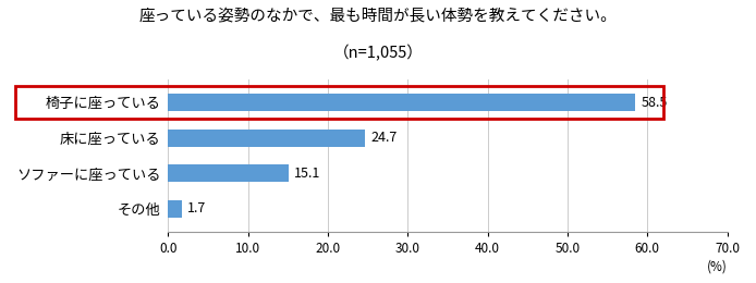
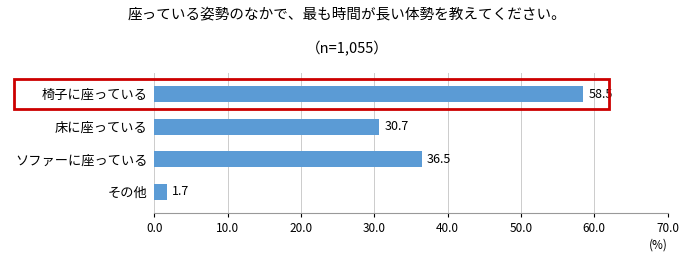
床に座っている: 24.7 -> 30.7
ソファーに座っている: 15.1 -> 36.5
